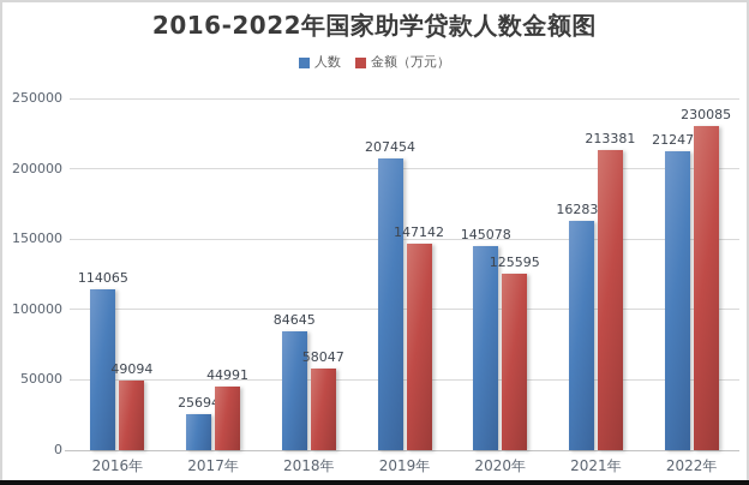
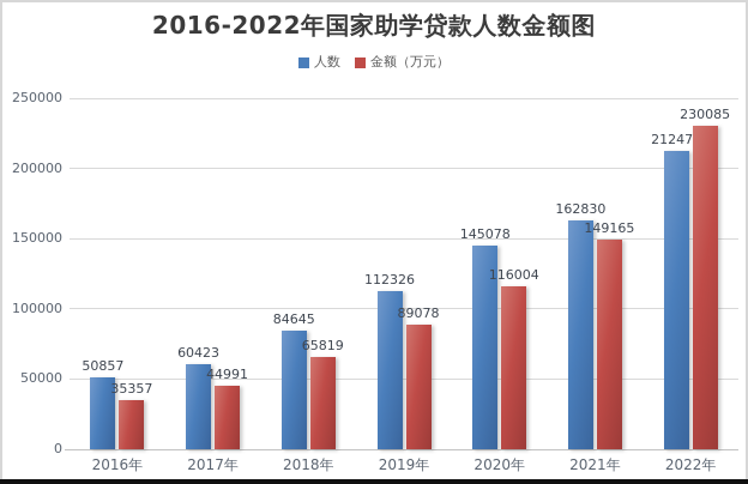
人数/2016年: 114065 -> 50857
金额（万元）/2016年: 49094 -> 35357
人数/2017年: 25694 -> 60423
金额（万元）/2018年: 58047 -> 65819
人数/2019年: 207454 -> 112326
金额（万元）/2019年: 147142 -> 89078
金额（万元）/2020年: 125595 -> 116004
金额（万元）/2021年: 213381 -> 149165
